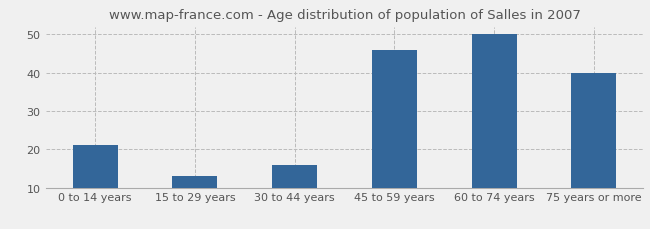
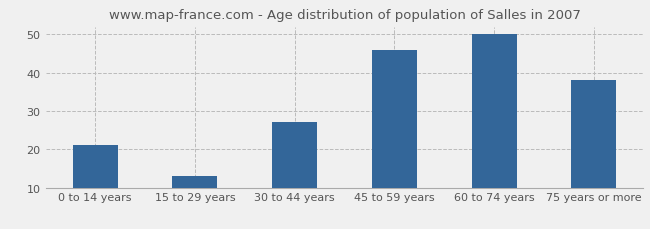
30 to 44 years: 16 -> 27
75 years or more: 40 -> 38
